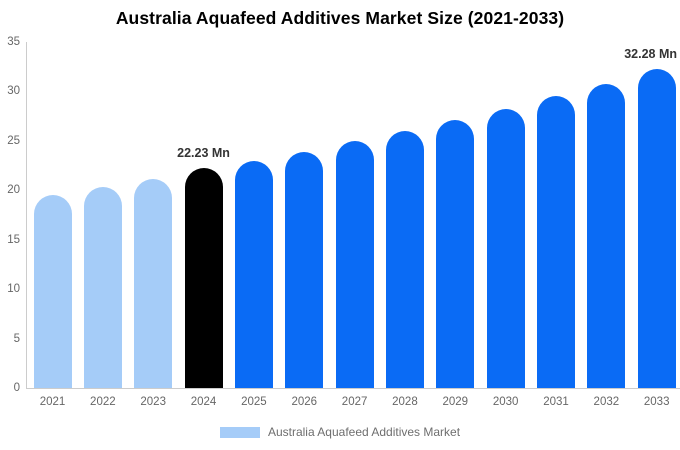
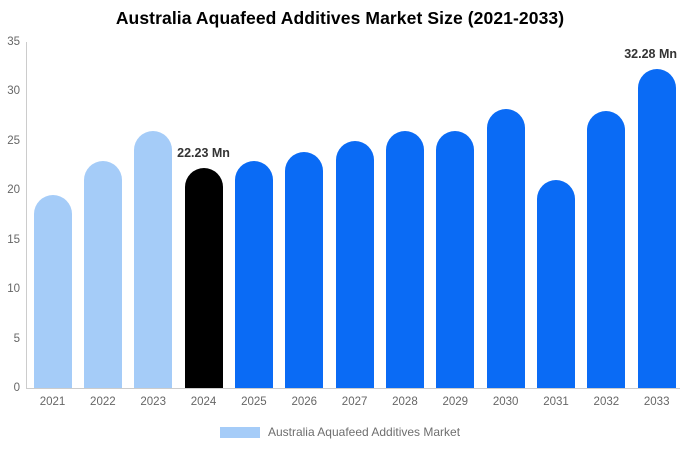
2022: 20 -> 23
2023: 21 -> 26
2029: 27 -> 26
2031: 30 -> 21
2032: 31 -> 28
